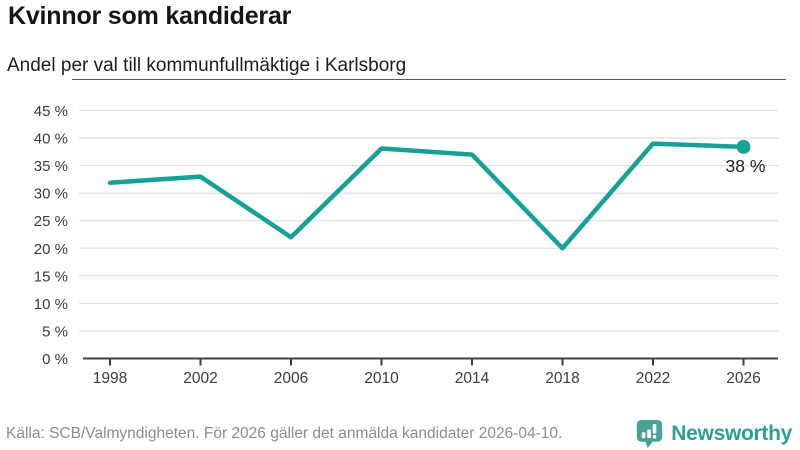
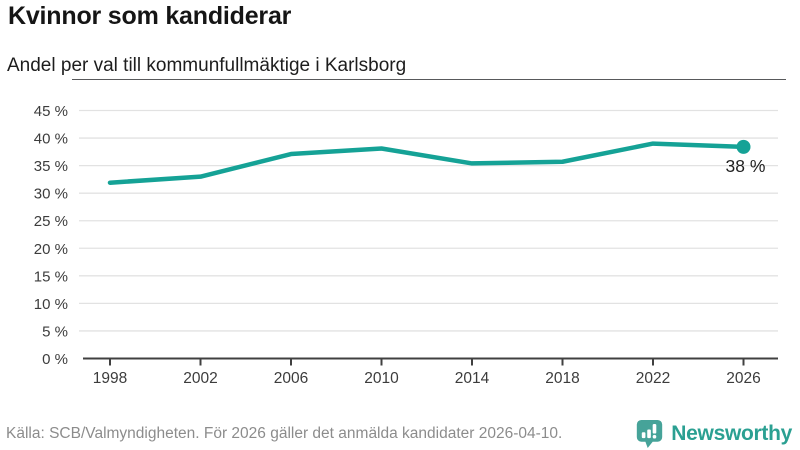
2006: 22% -> 37%
2014: 37% -> 35%
2018: 20% -> 36%
